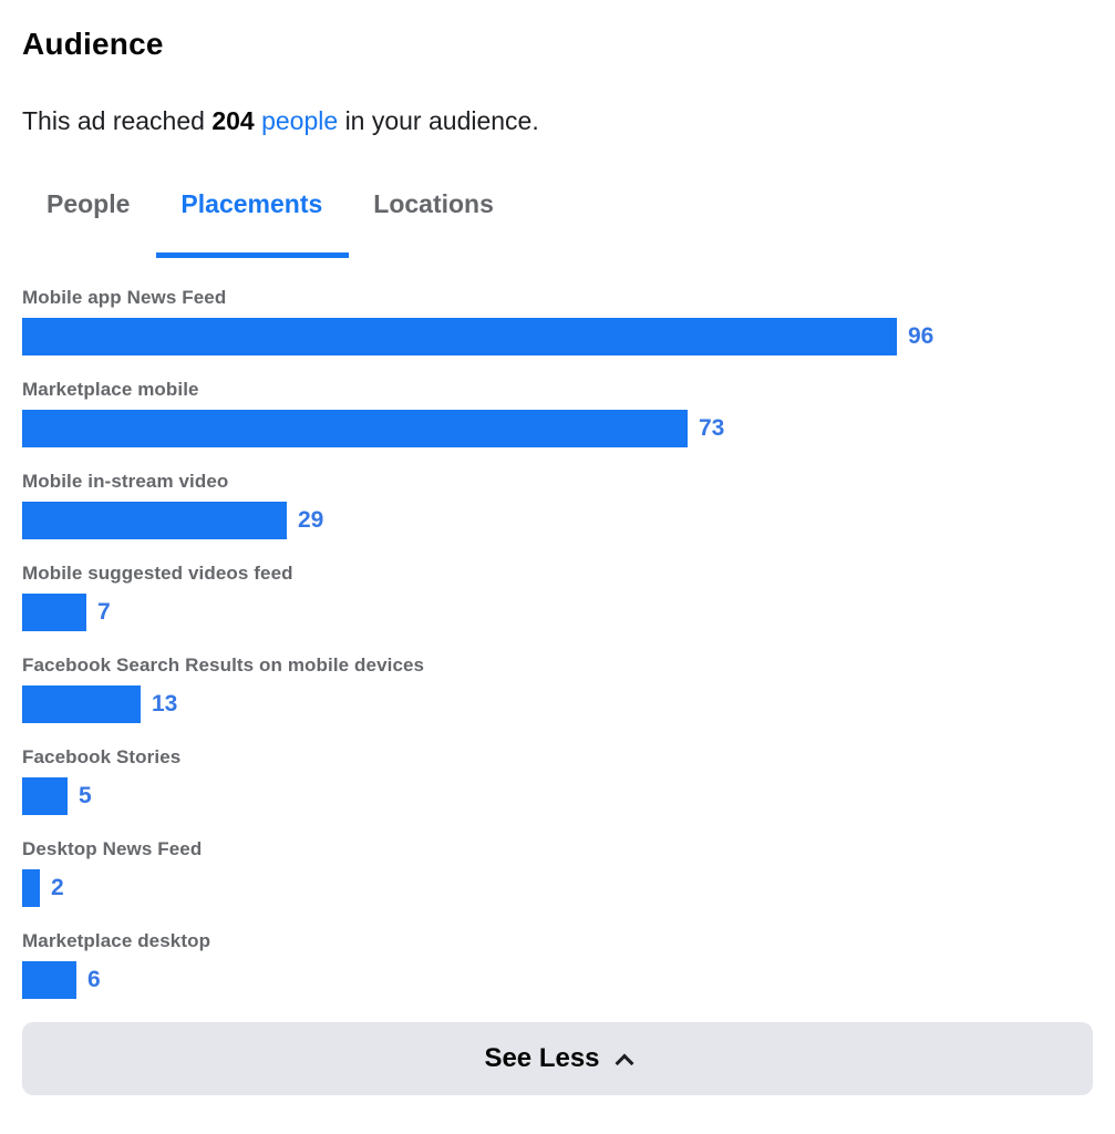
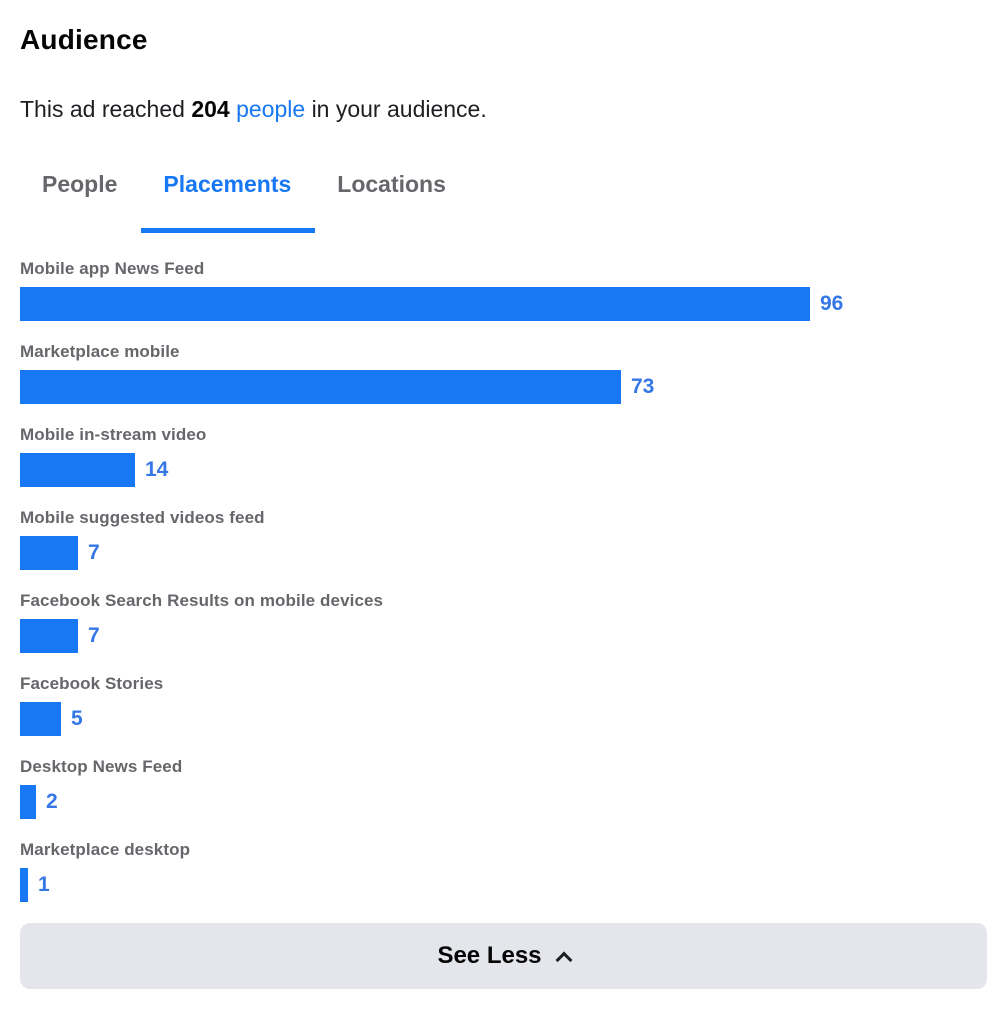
Mobile in-stream video: 29 -> 14
Facebook Search Results on mobile devices: 13 -> 7
Marketplace desktop: 6 -> 1
